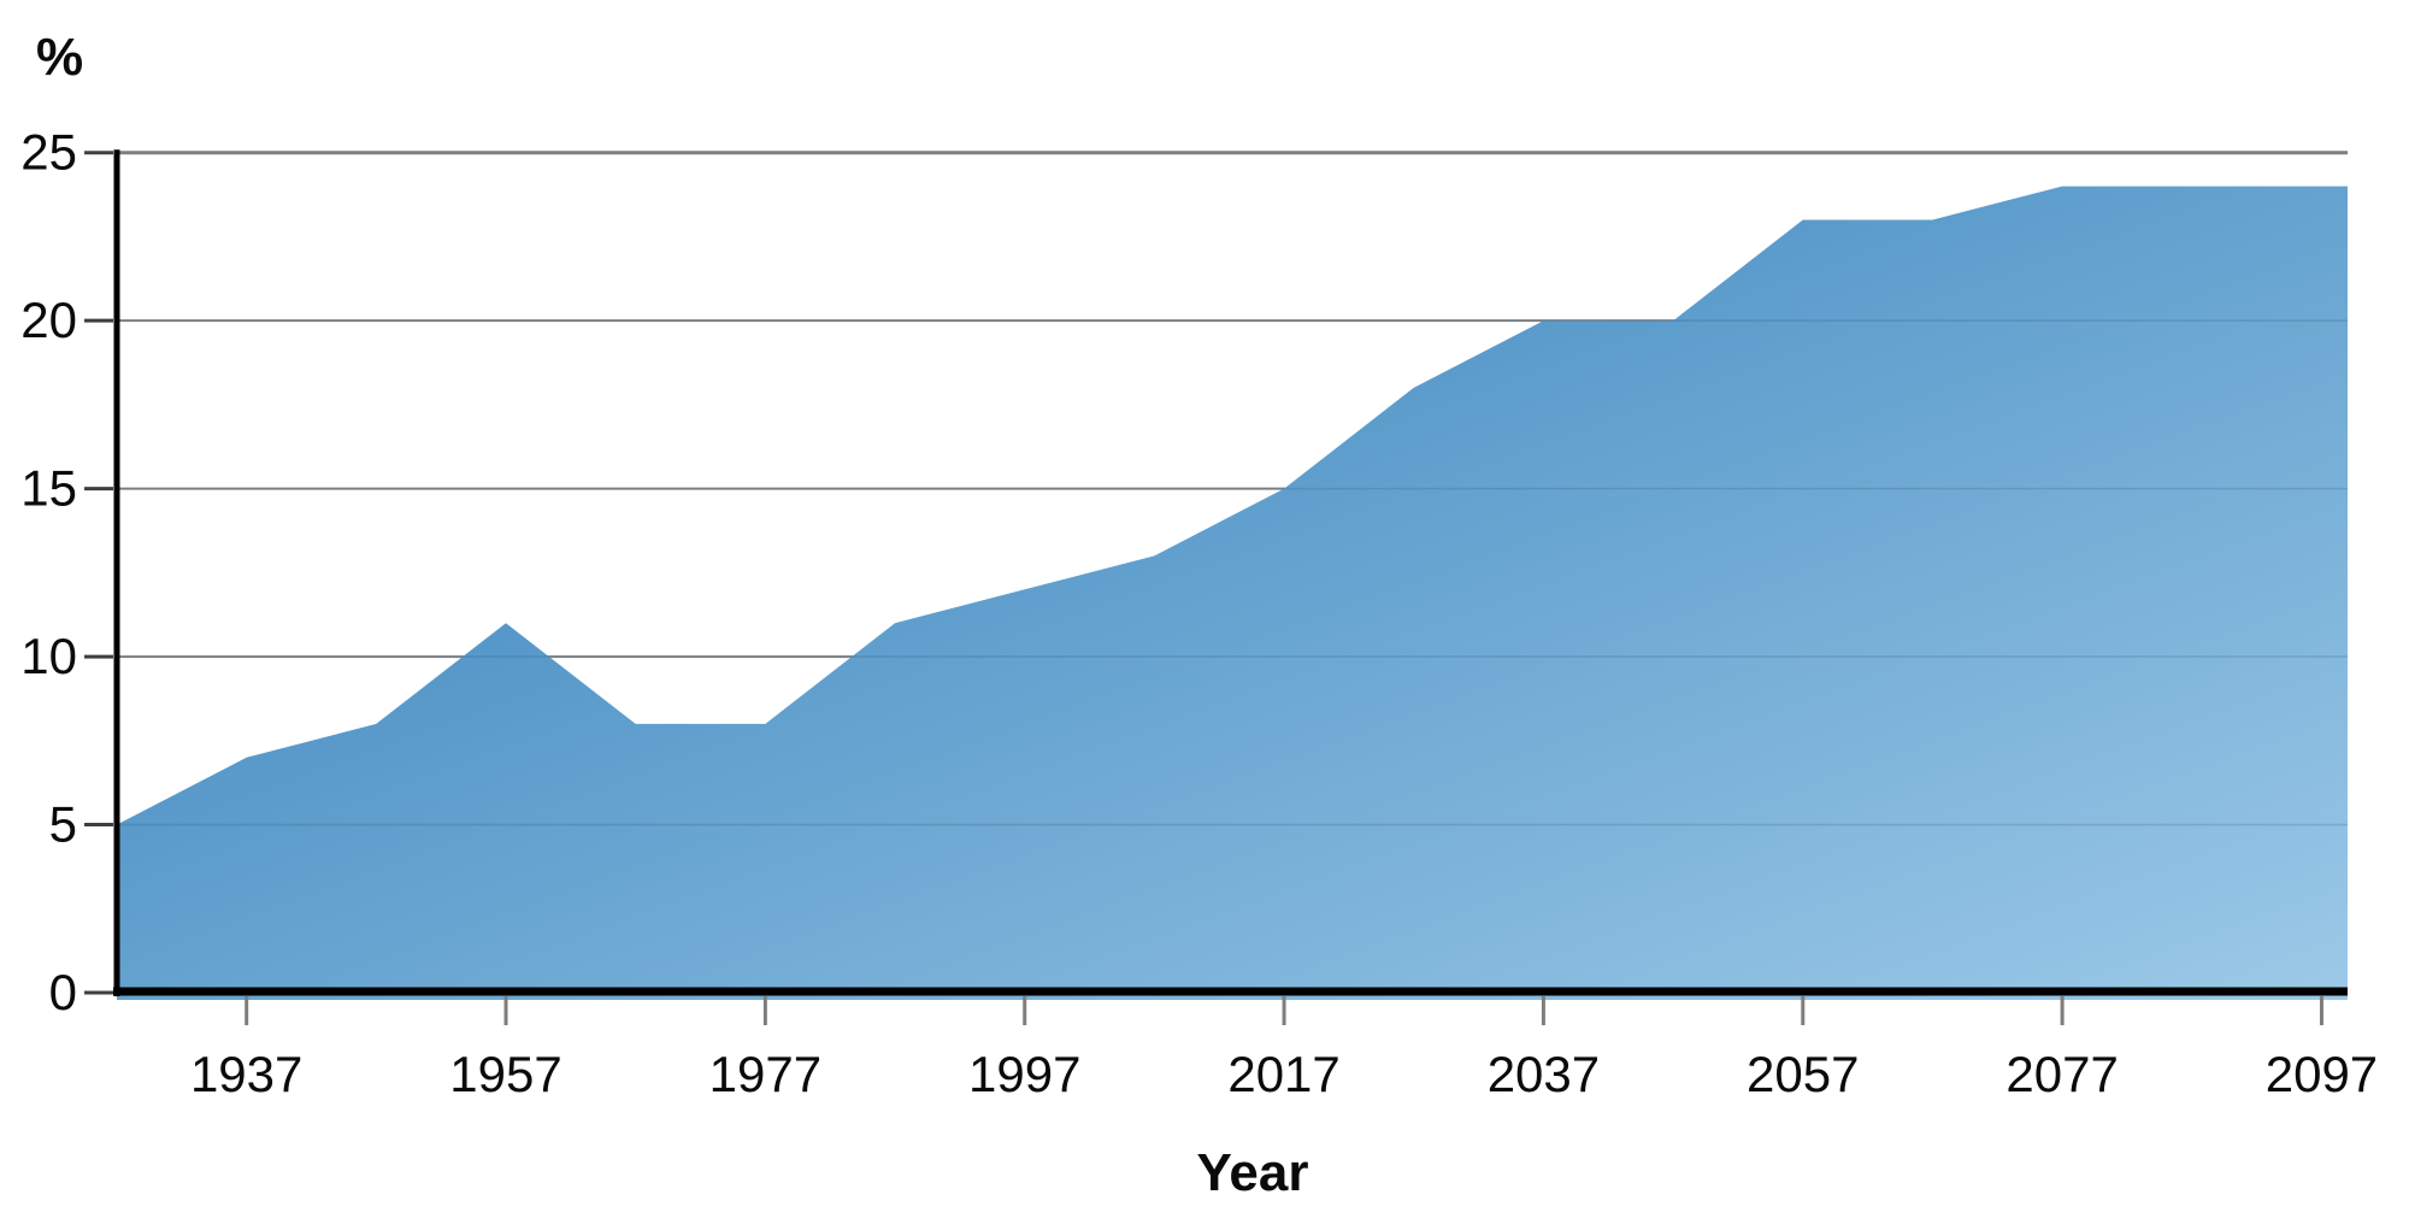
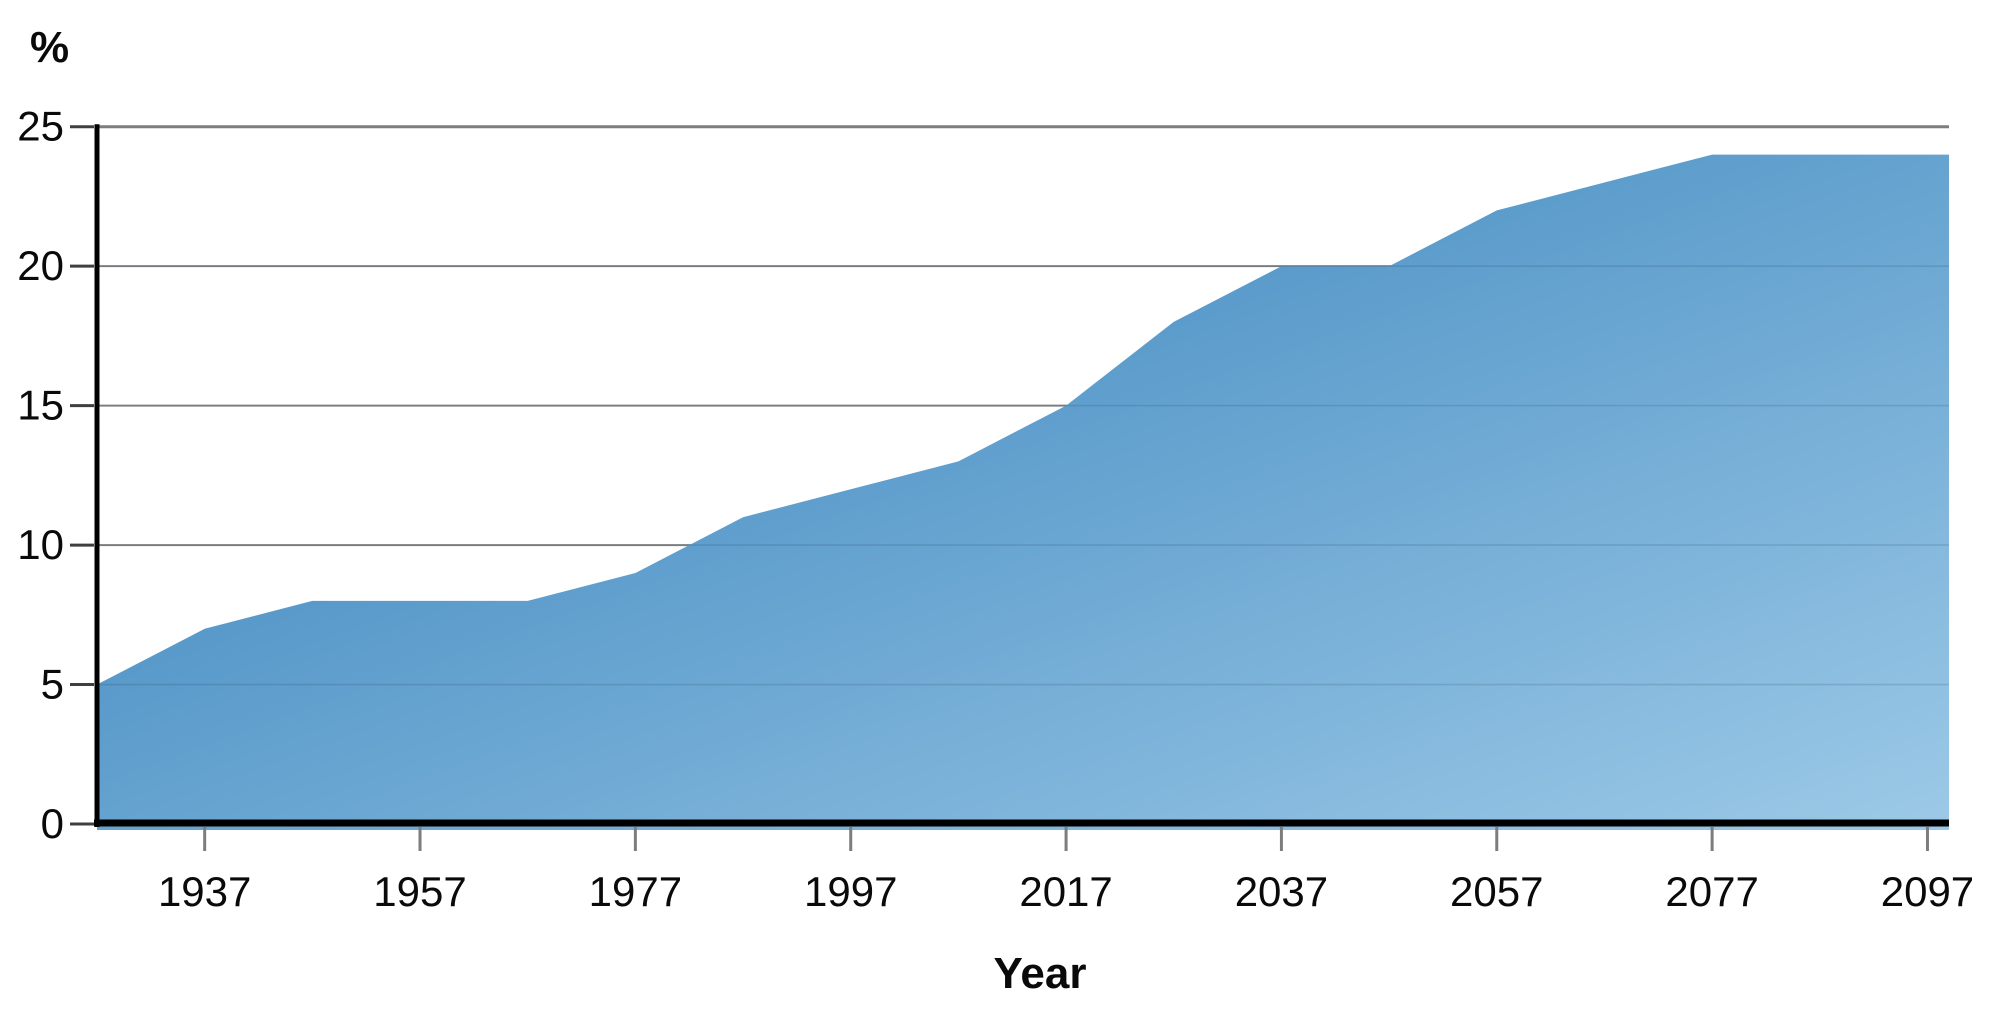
1957: 11 -> 8
1977: 8 -> 9
2057: 23 -> 22
